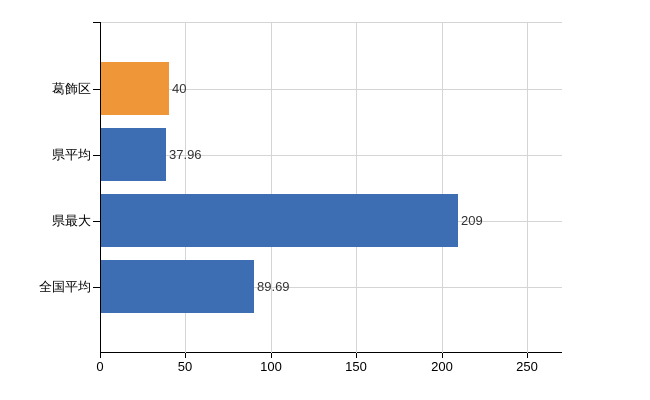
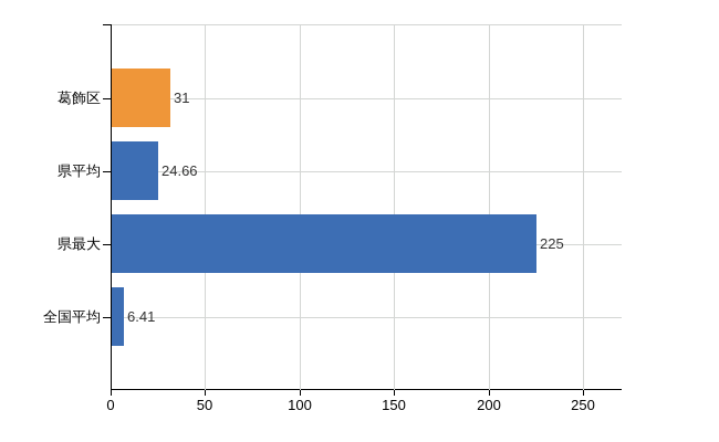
葛飾区: 40 -> 31
県平均: 37.96 -> 24.66
県最大: 209 -> 225
全国平均: 89.69 -> 6.41
